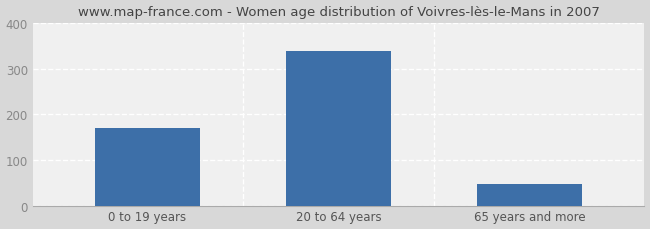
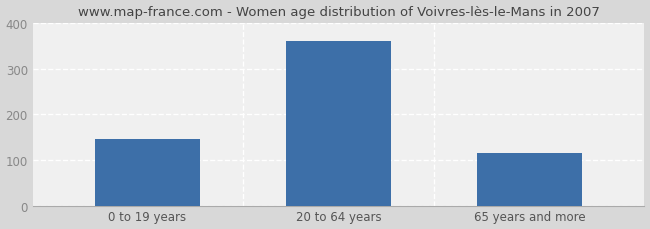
0 to 19 years: 170 -> 145
20 to 64 years: 338 -> 360
65 years and more: 48 -> 115
